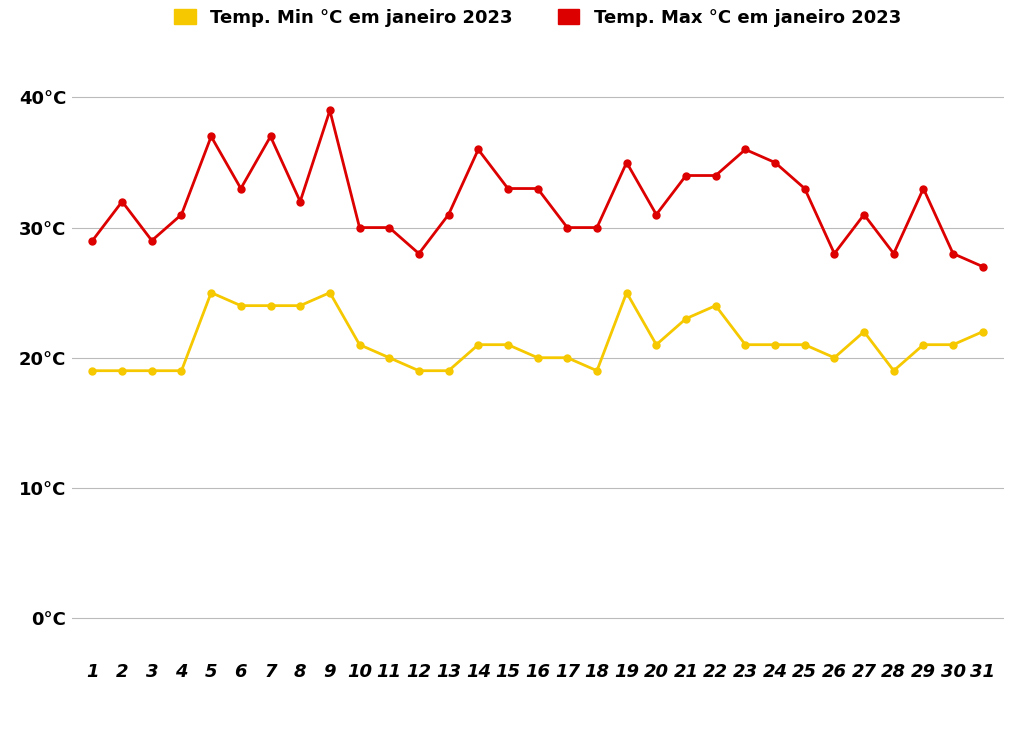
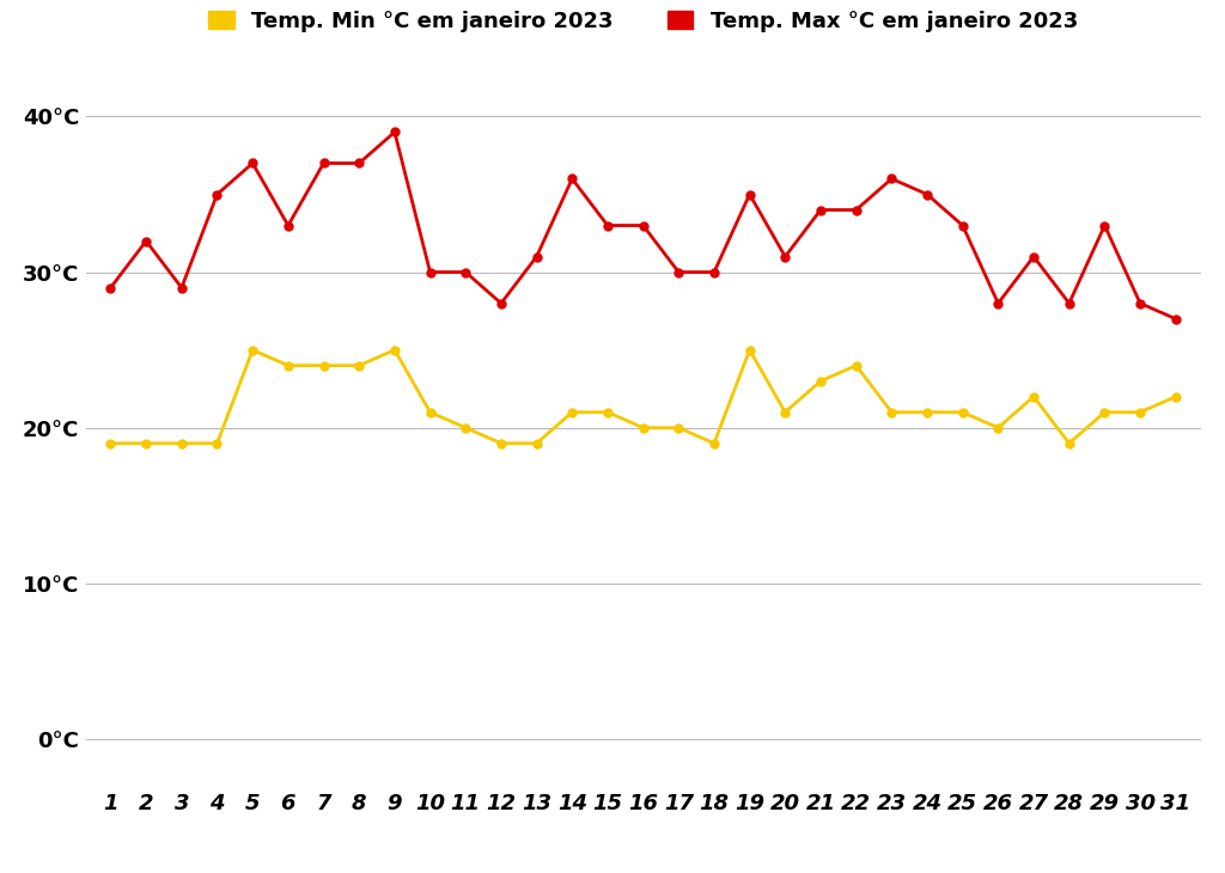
Temp. Max °C em janeiro 2023/4: 31°C -> 35°C
Temp. Max °C em janeiro 2023/8: 32°C -> 37°C
